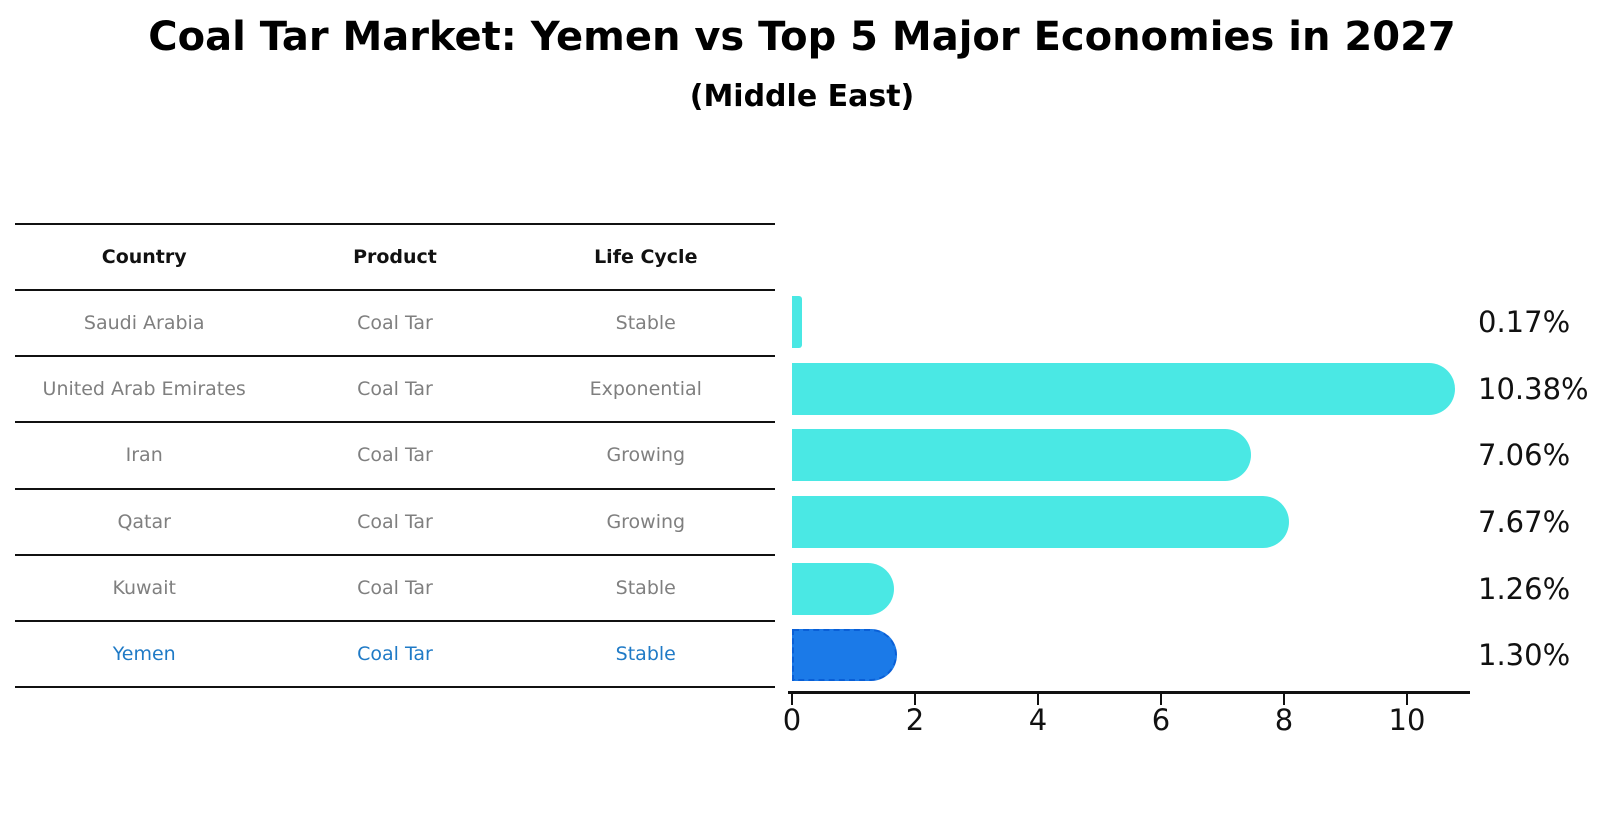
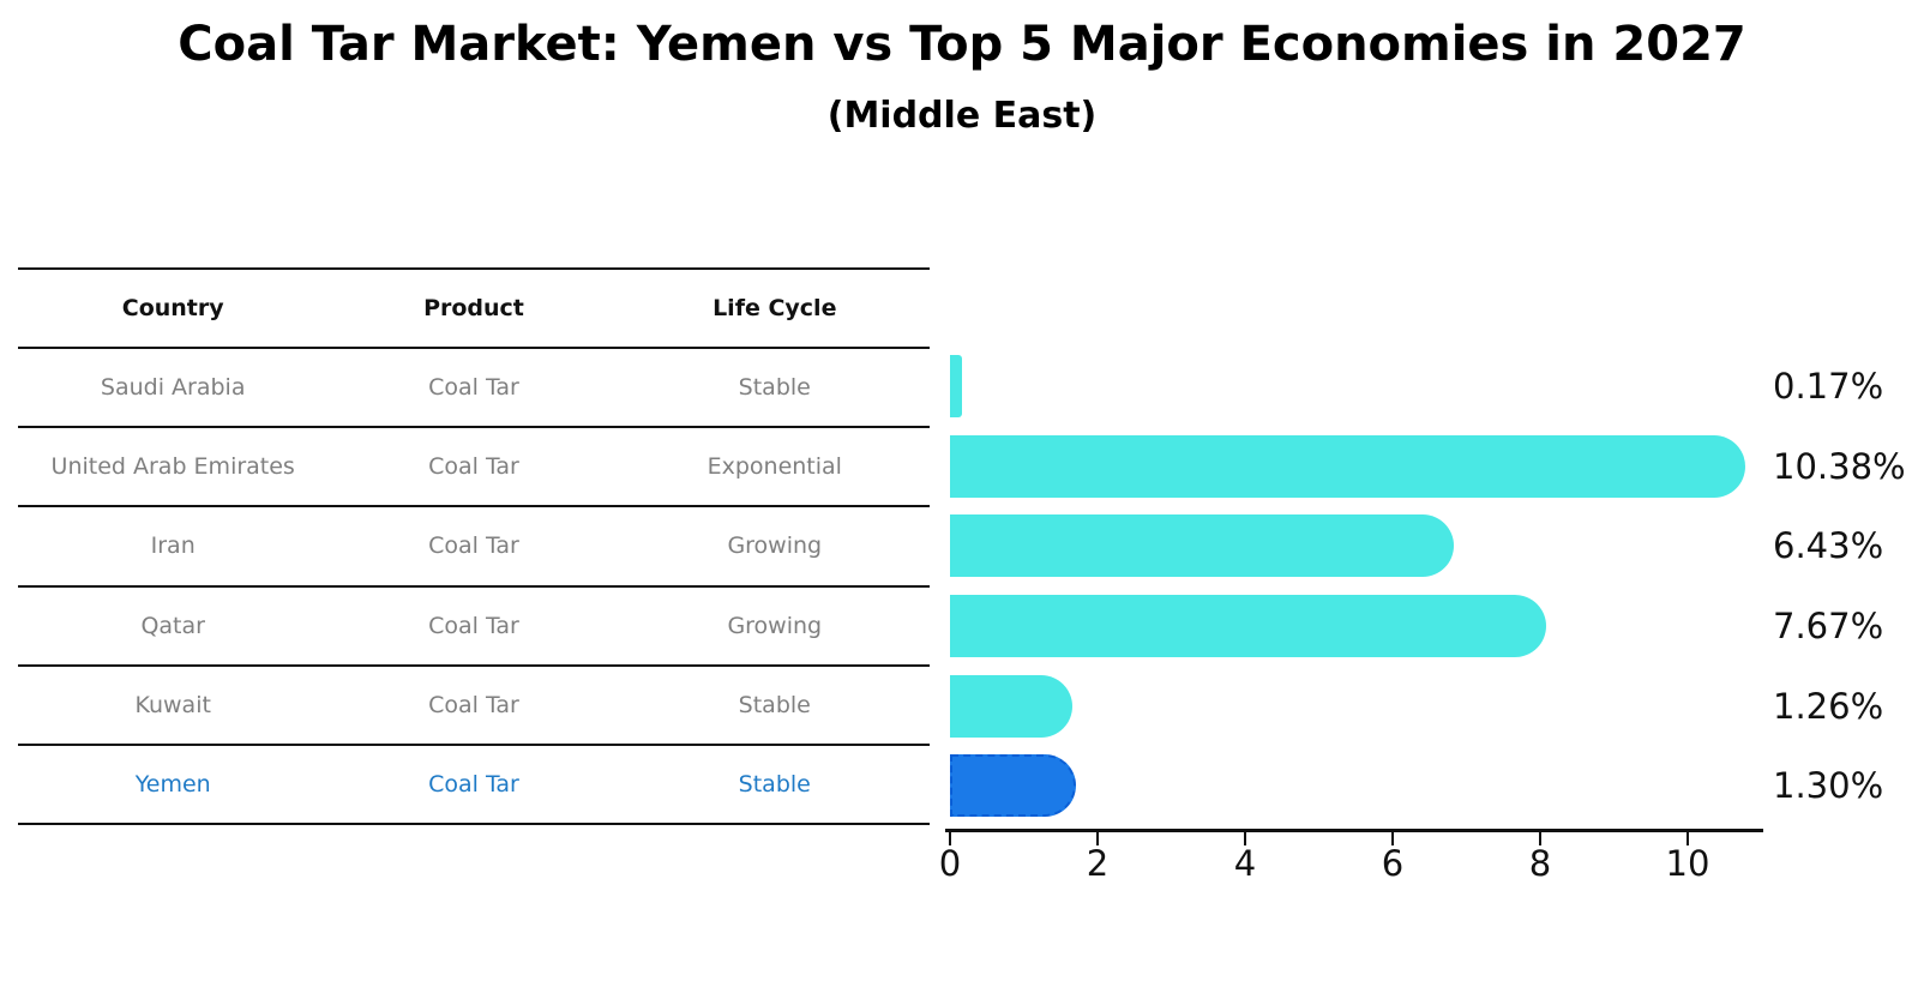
Iran: 7.06% -> 6.43%
